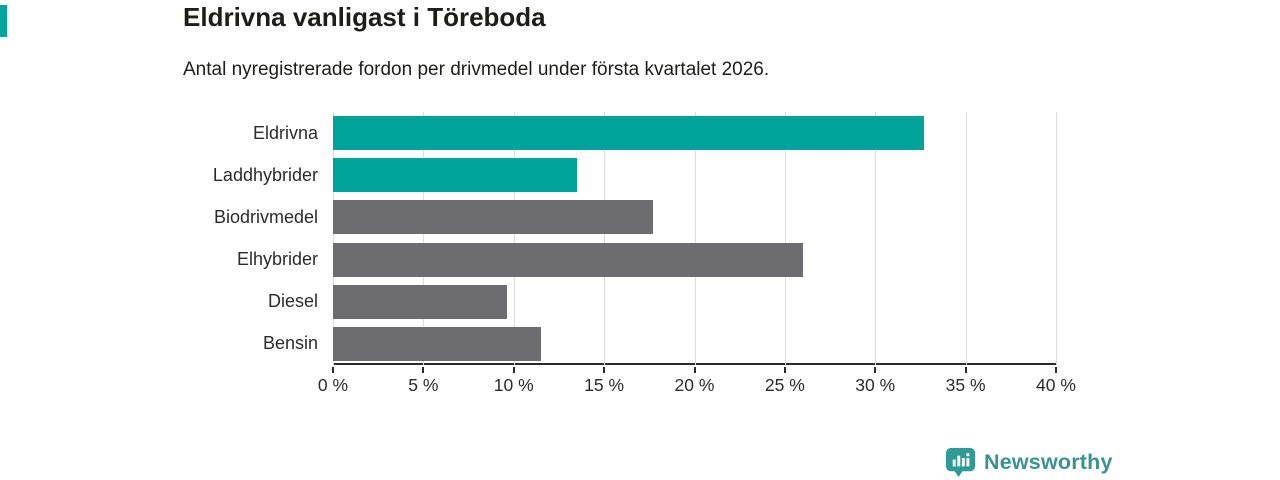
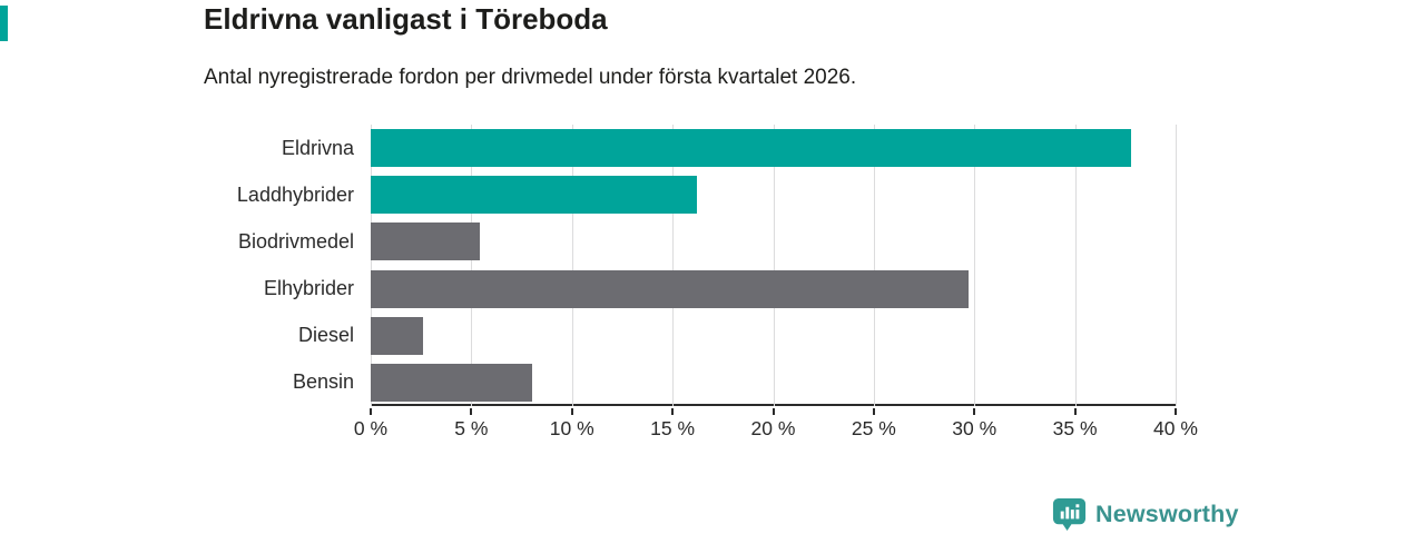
Eldrivna: 32.7% -> 37.8%
Laddhybrider: 13.5% -> 16.2%
Biodrivmedel: 17.7% -> 5.4%
Elhybrider: 26.0% -> 29.7%
Diesel: 9.6% -> 2.6%
Bensin: 11.5% -> 8.0%
